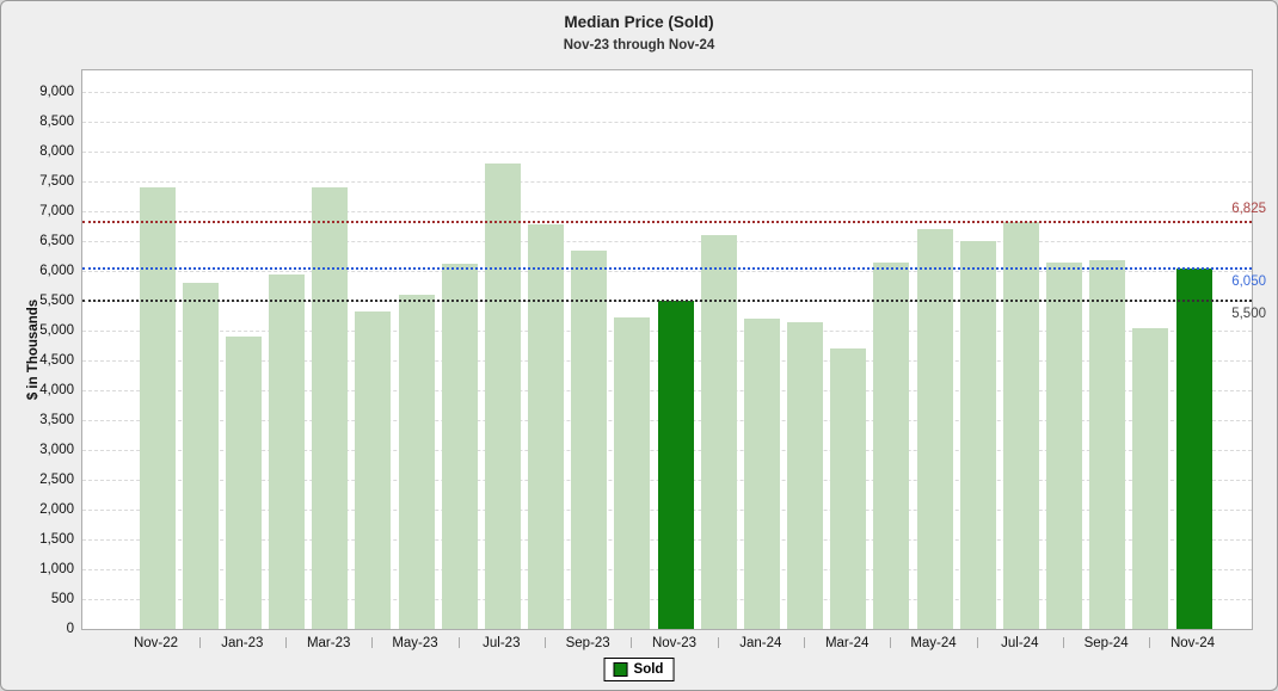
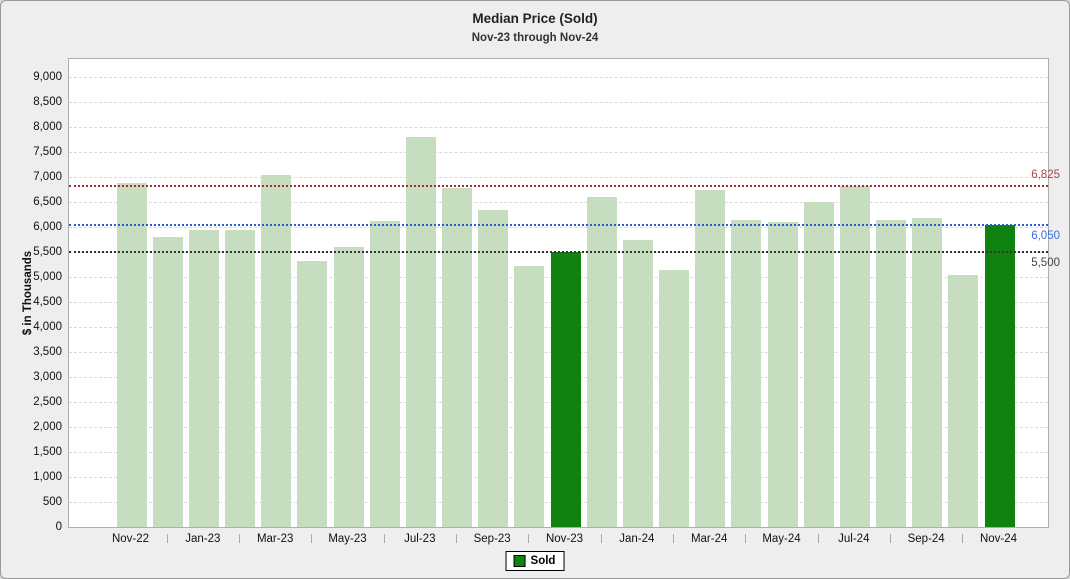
Nov-22: 7400 -> 6900
Jan-23: 4900 -> 6000
Mar-23: 7400 -> 7000
Jan-24: 5200 -> 5800
Mar-24: 4700 -> 6800
May-24: 6700 -> 6100
